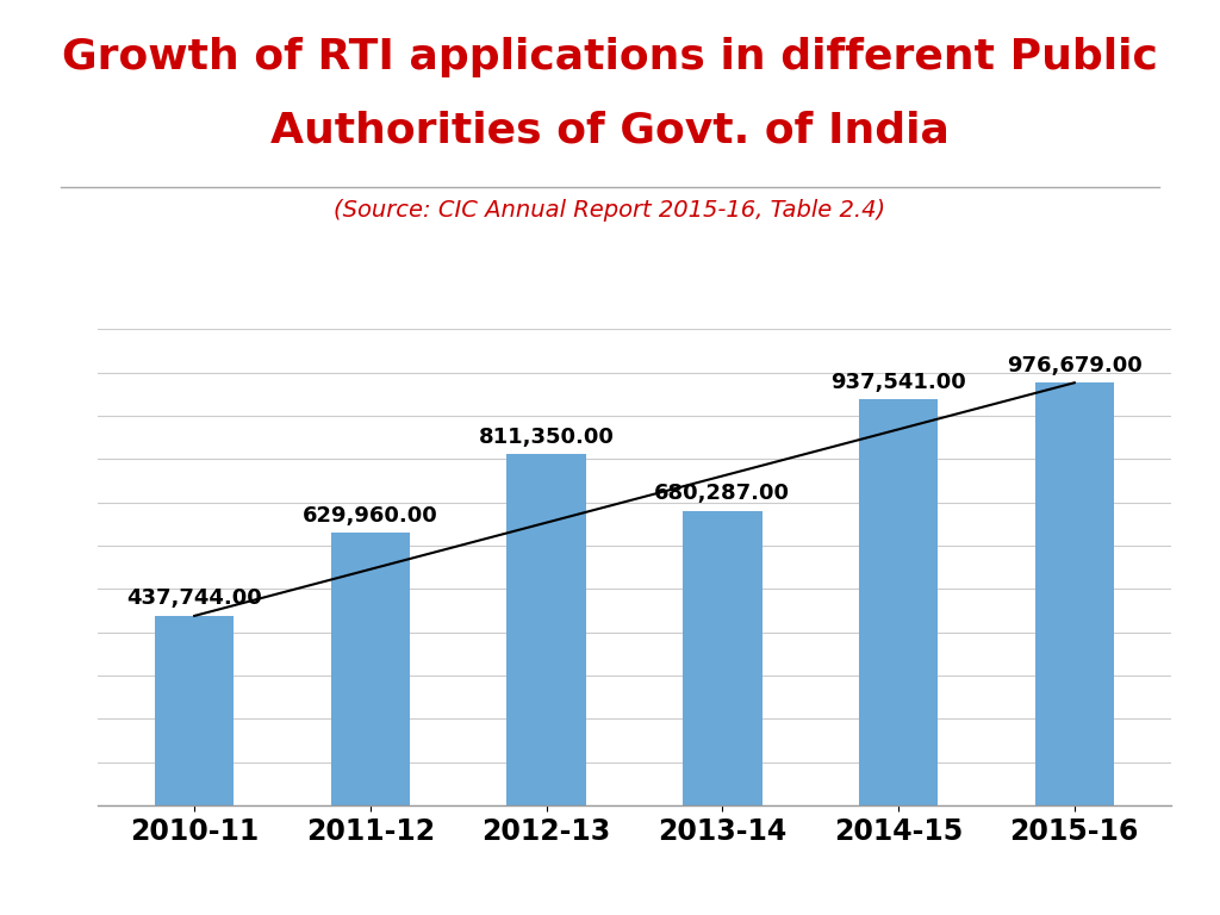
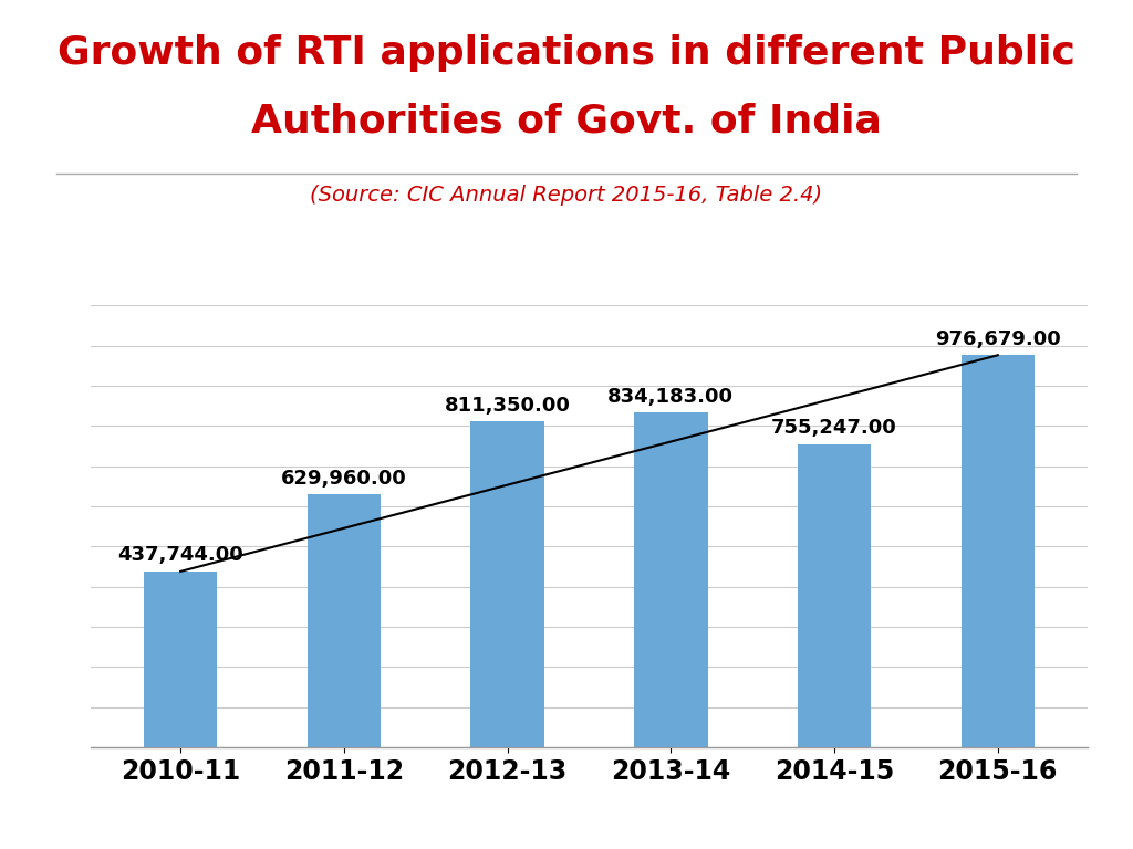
2013-14: 680,287.00 -> 834,183.00
2014-15: 937,541.00 -> 755,247.00
